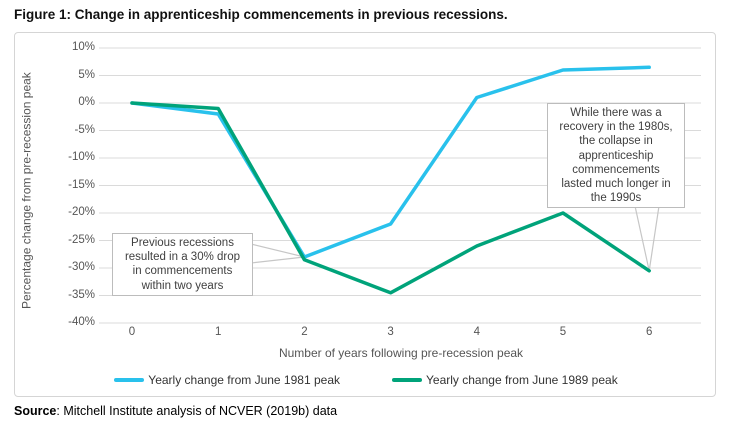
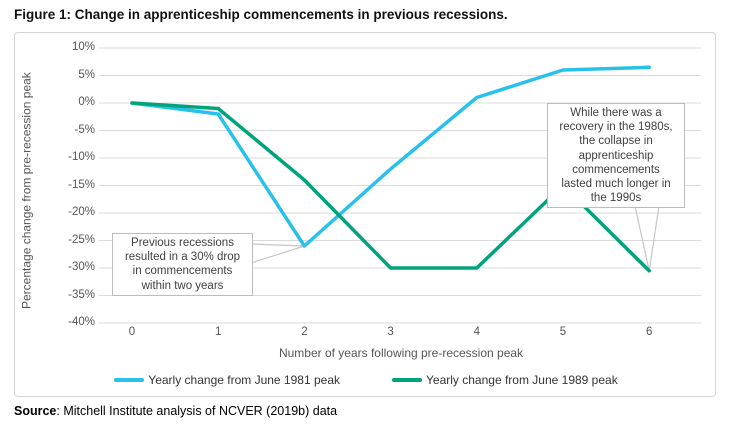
Yearly change from June 1981 peak/2: -28% -> -26%
Yearly change from June 1989 peak/2: -28% -> -14%
Yearly change from June 1981 peak/3: -22% -> -12%
Yearly change from June 1989 peak/3: -34% -> -30%
Yearly change from June 1989 peak/4: -26% -> -30%
Yearly change from June 1989 peak/5: -20% -> -15%
